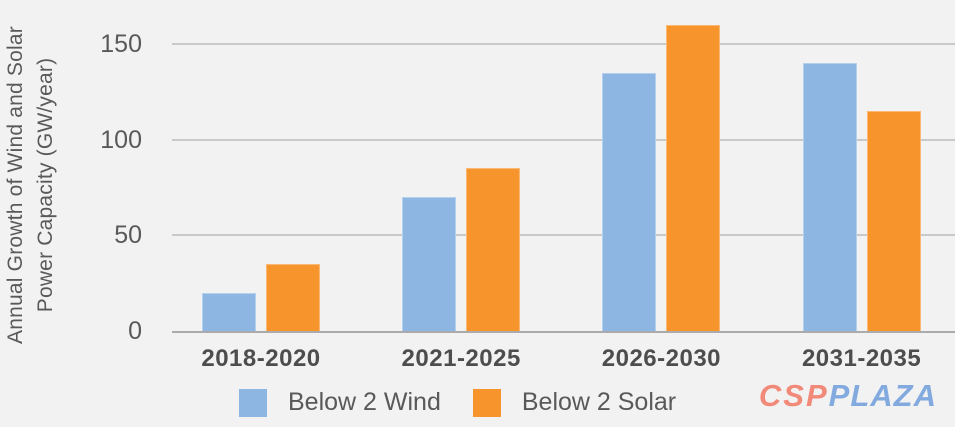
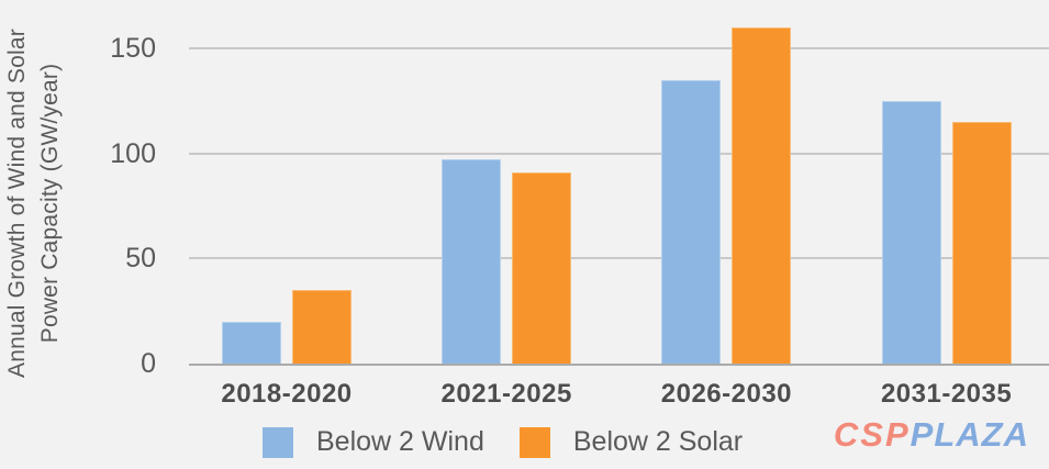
Below 2 Wind/2021-2025: 70 -> 97
Below 2 Solar/2021-2025: 85 -> 91
Below 2 Wind/2031-2035: 140 -> 125
